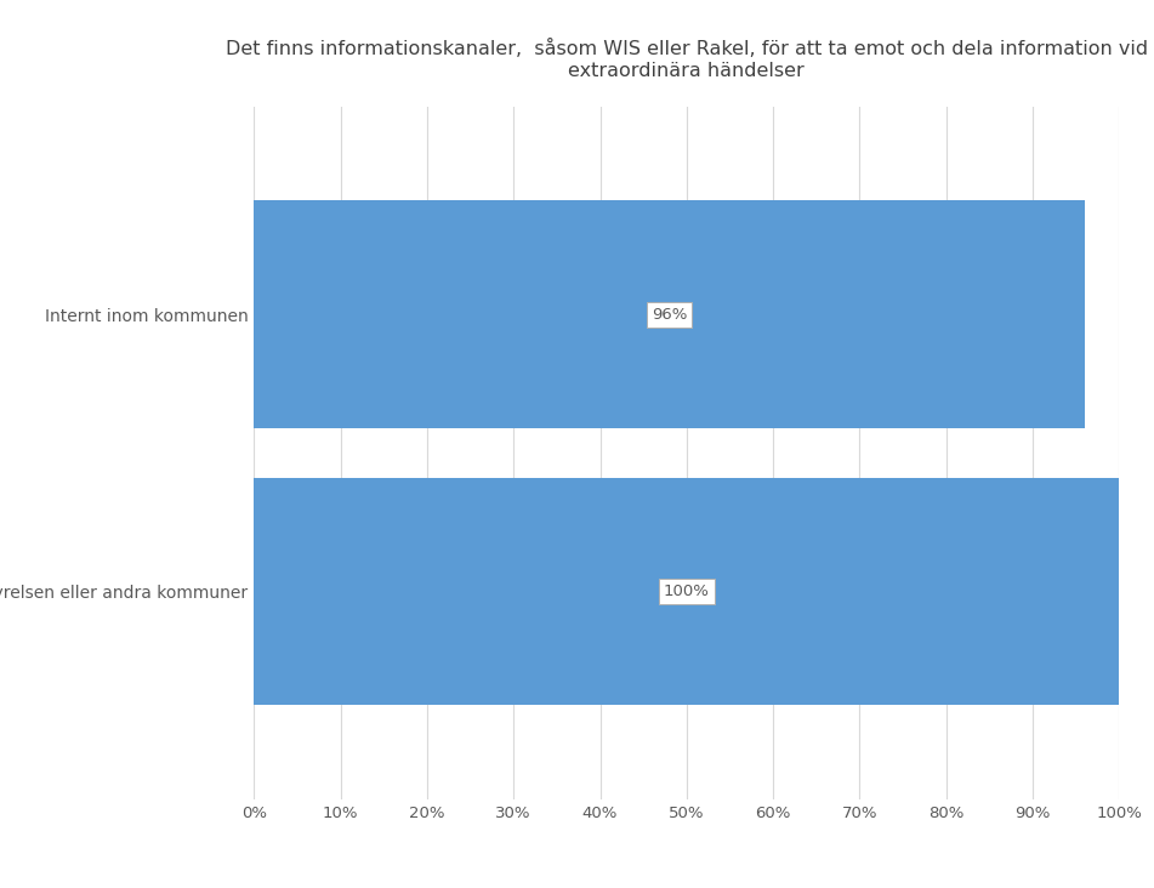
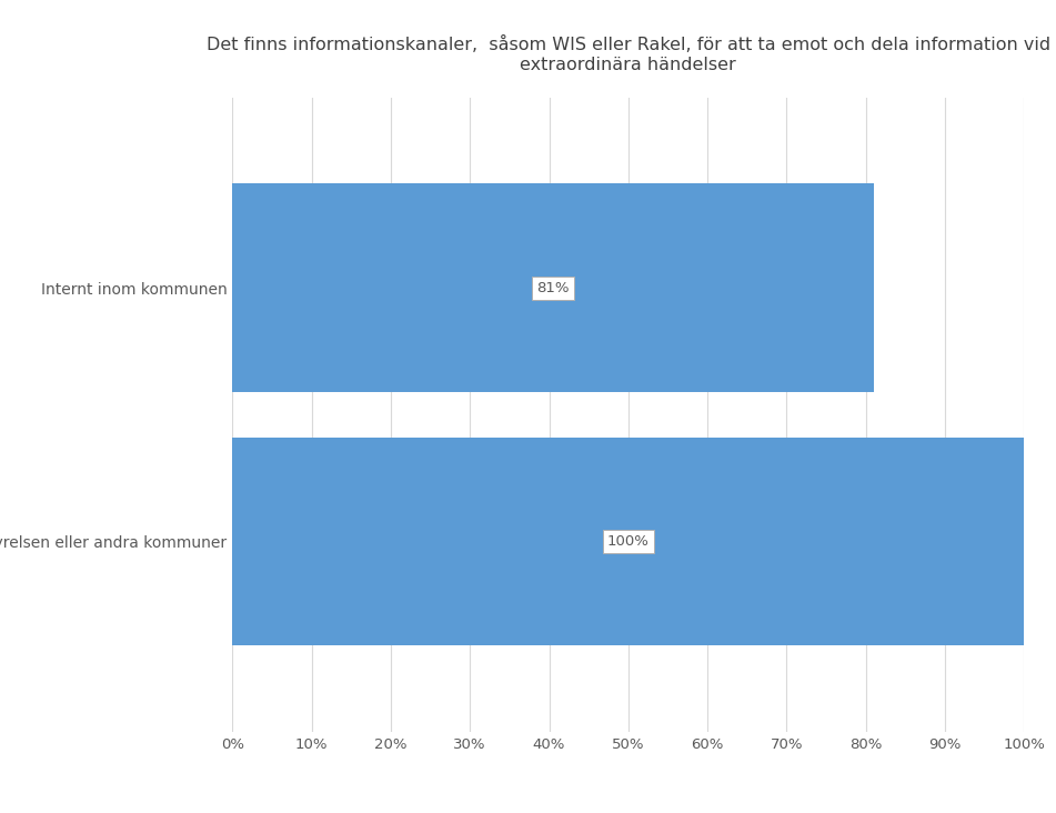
Internt inom kommunen: 96% -> 81%
